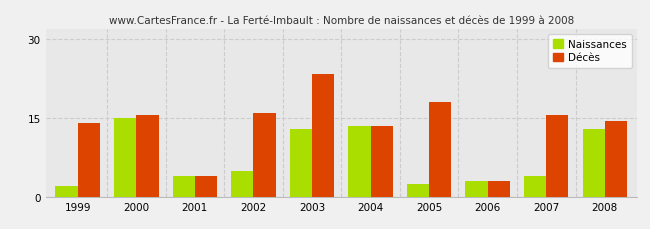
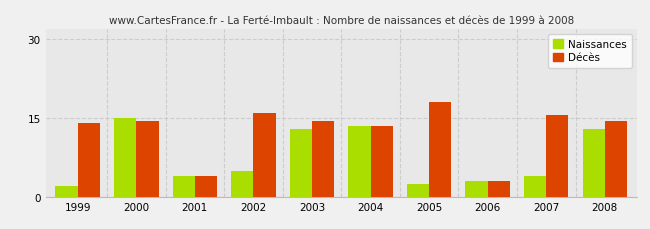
Décès/2000: 15.6 -> 14.5
Décès/2003: 23.4 -> 14.5
